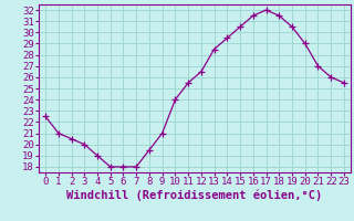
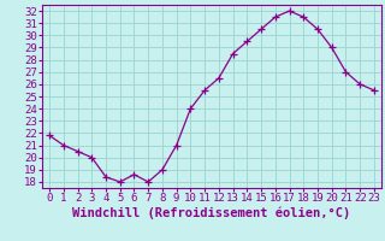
0: 22.5 -> 21.8
4: 19.0 -> 18.4
6: 18.0 -> 18.6
8: 19.5 -> 19.0
